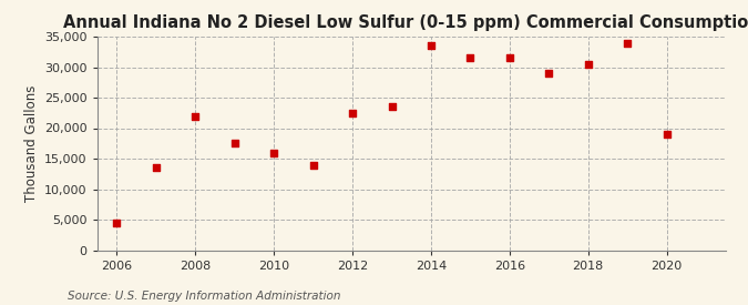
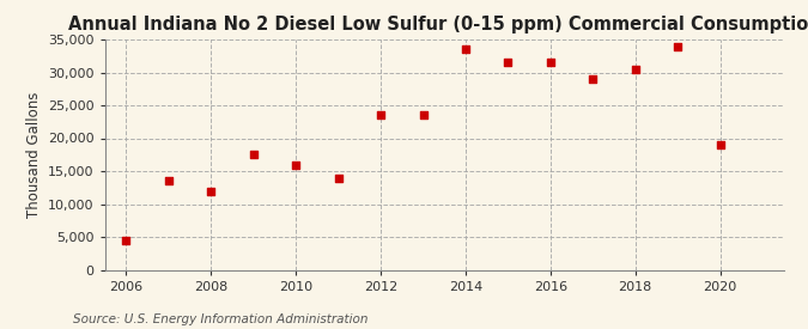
2008: 22,000 -> 12,000
2012: 22,500 -> 23,600
